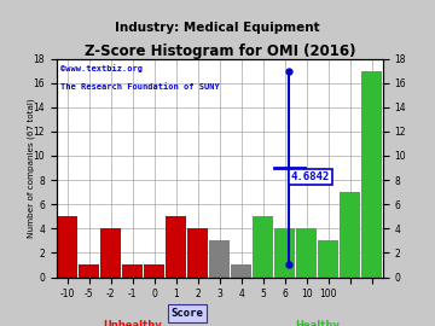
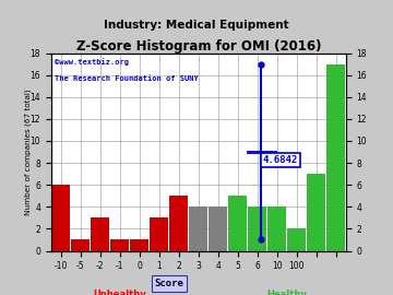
-10: 5 -> 6
-2: 4 -> 3
1: 5 -> 3
2: 4 -> 5
3: 3 -> 4
4: 1 -> 4
100: 3 -> 2
